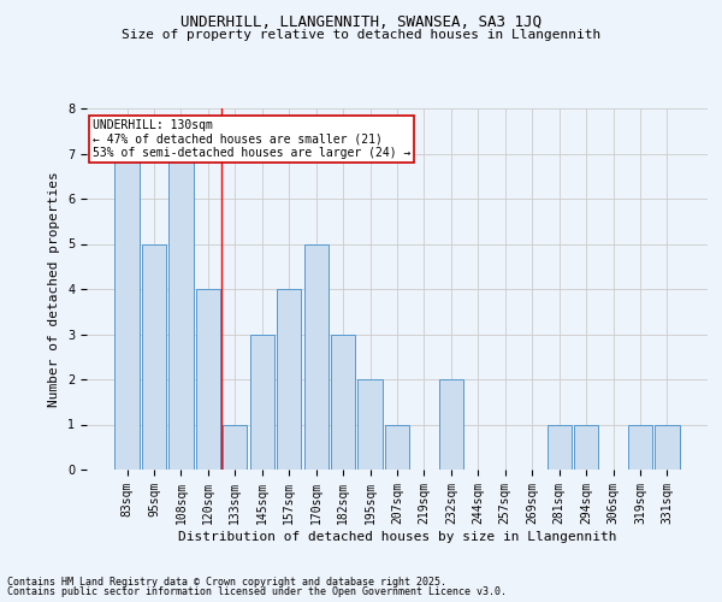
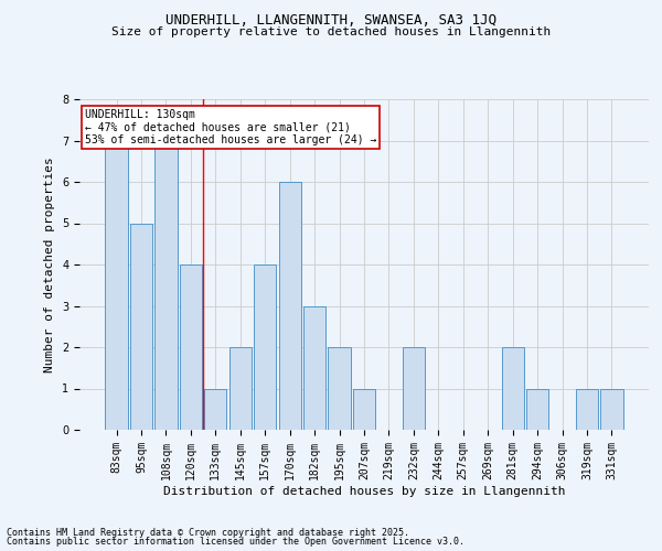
145sqm: 3 -> 2
170sqm: 5 -> 6
281sqm: 1 -> 2
